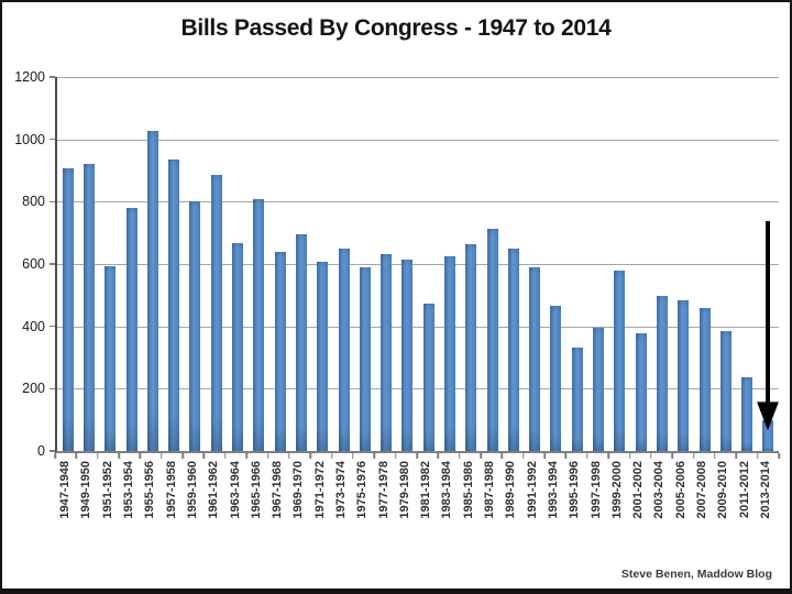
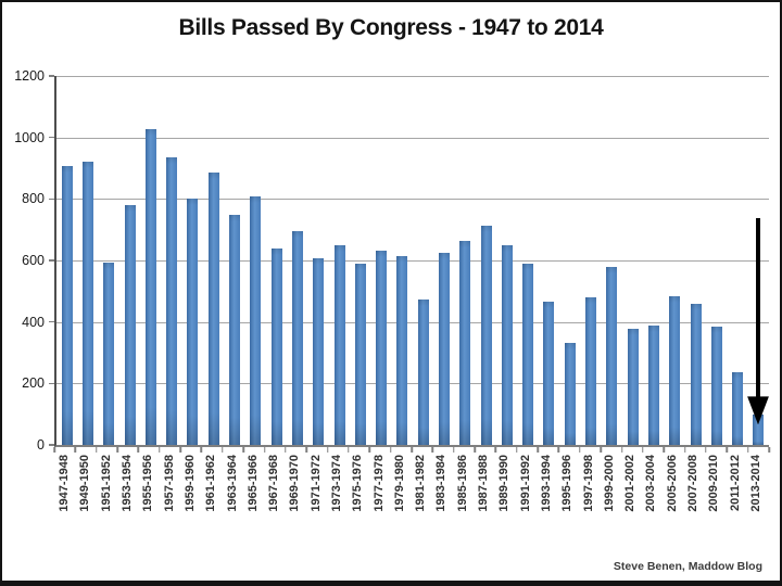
1963-1964: 670 -> 750
1997-1998: 390 -> 480
2003-2004: 500 -> 390
